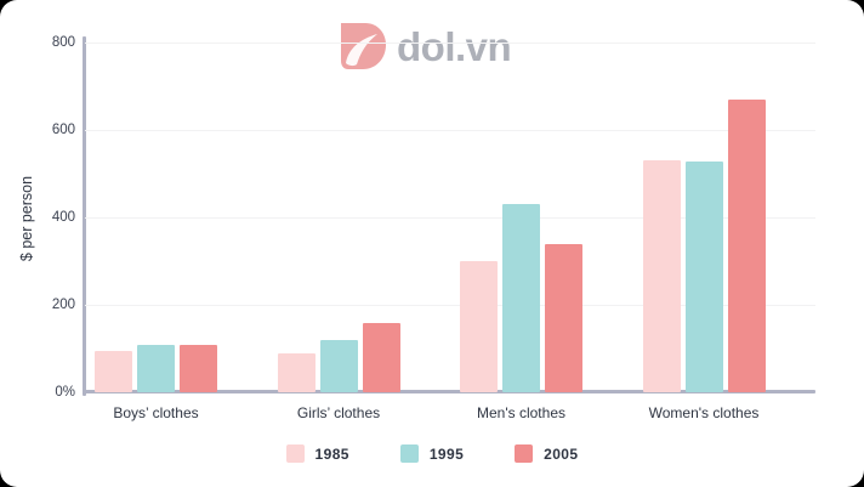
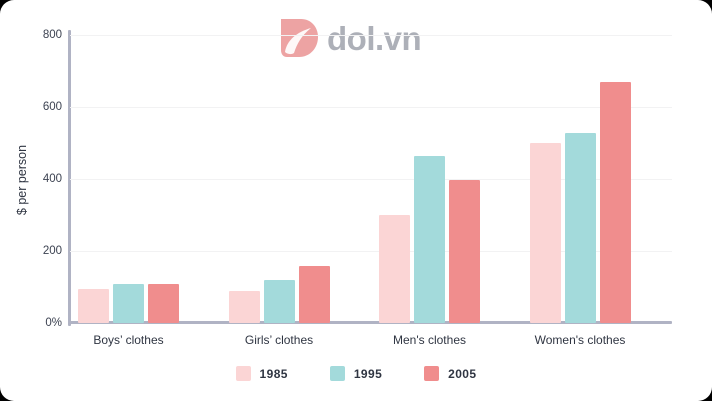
1995/Men's clothes: 430 -> 460
2005/Men's clothes: 340 -> 400
1985/Women's clothes: 530 -> 500
